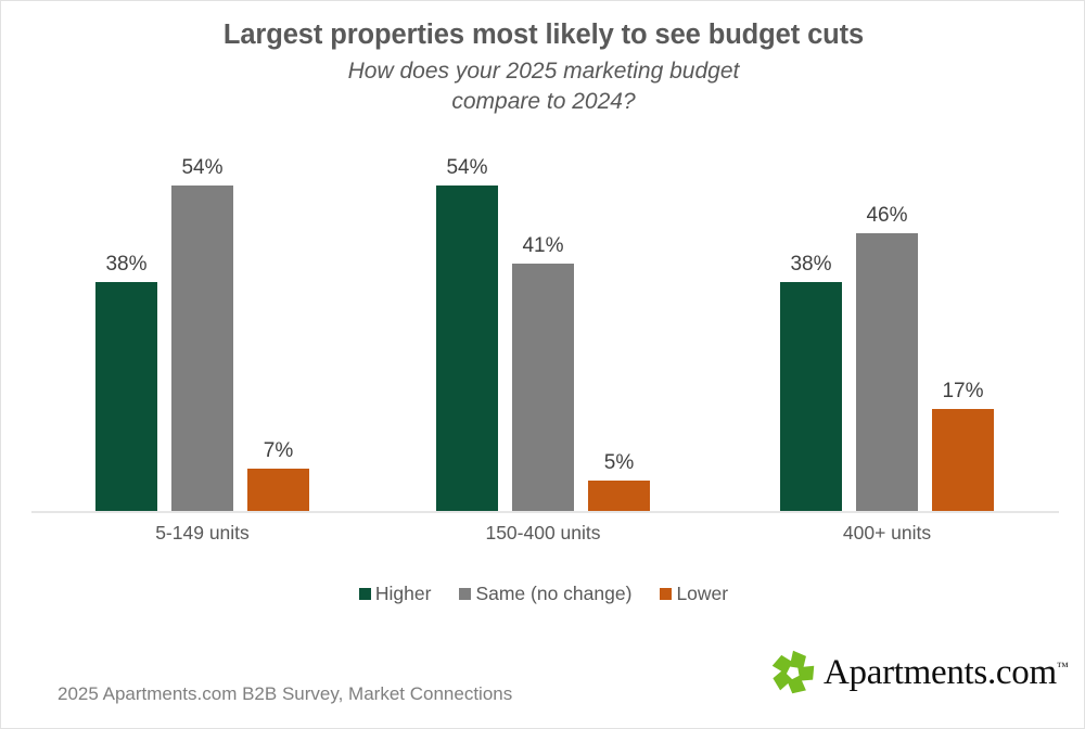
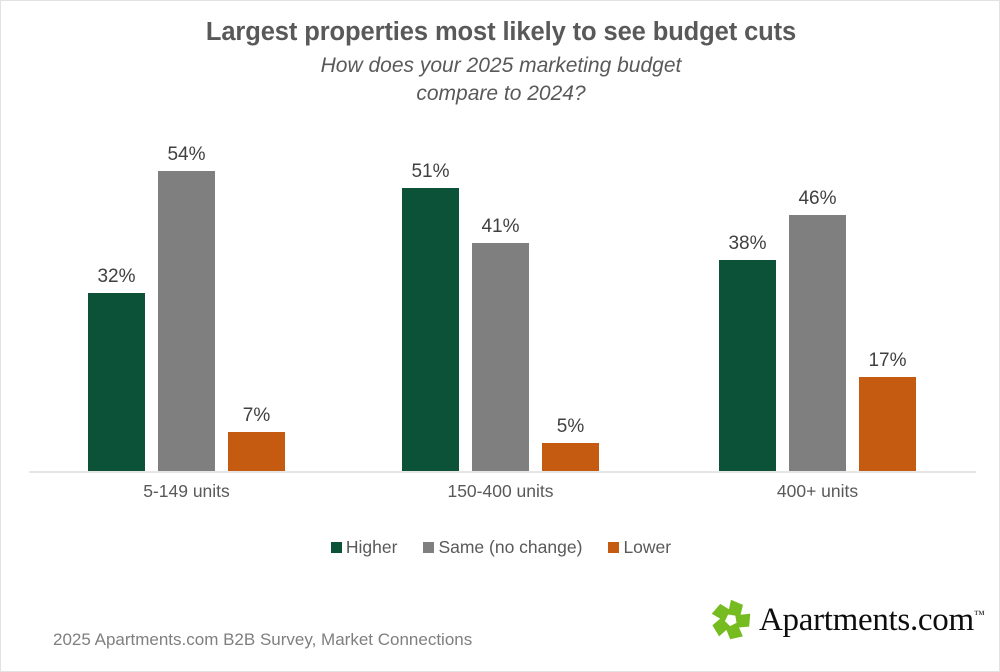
Higher/5-149 units: 38% -> 32%
Higher/150-400 units: 54% -> 51%
